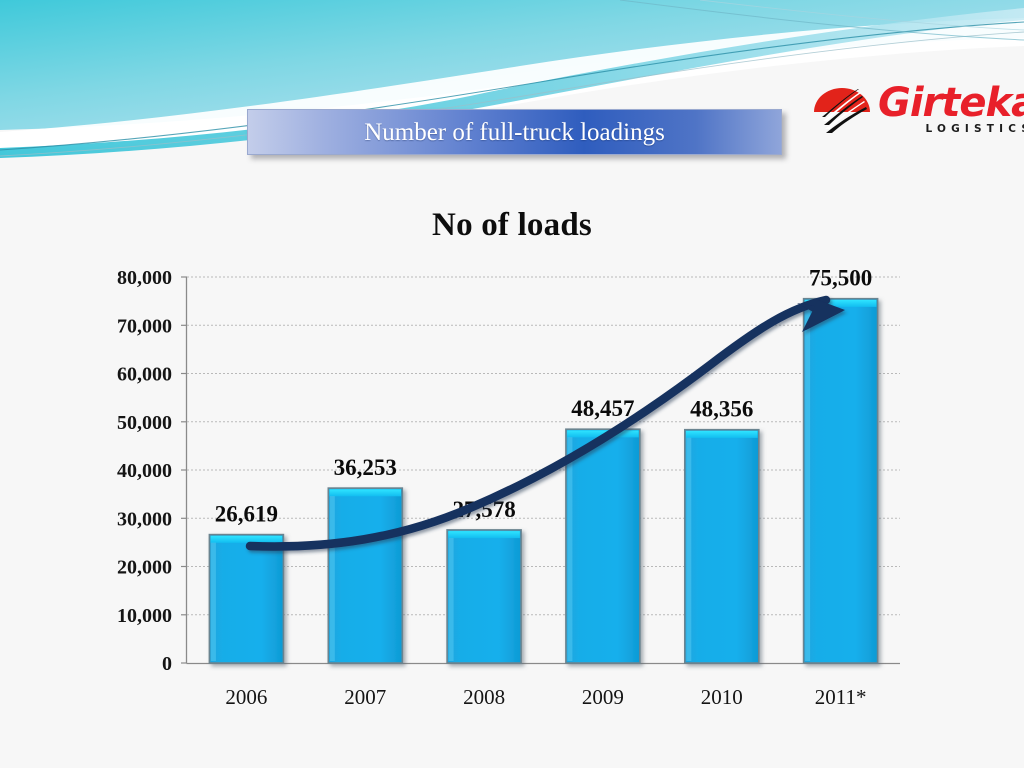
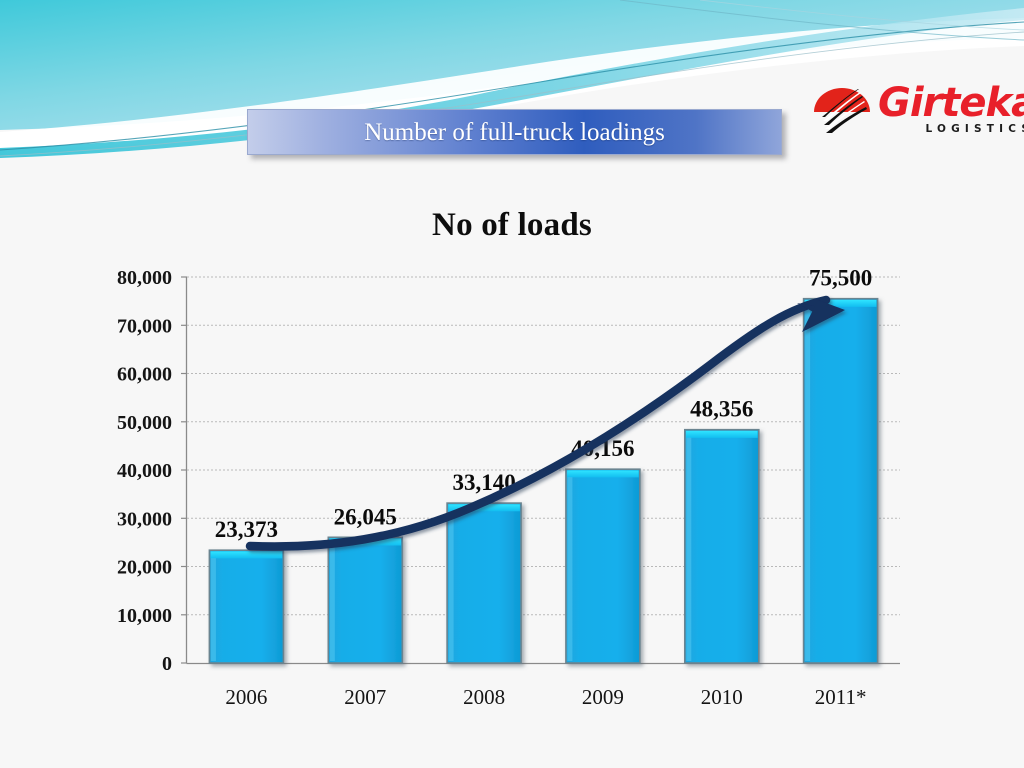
2006: 26,619 -> 23,373
2007: 36,253 -> 26,045
2008: 27,578 -> 33,140
2009: 48,457 -> 40,156
